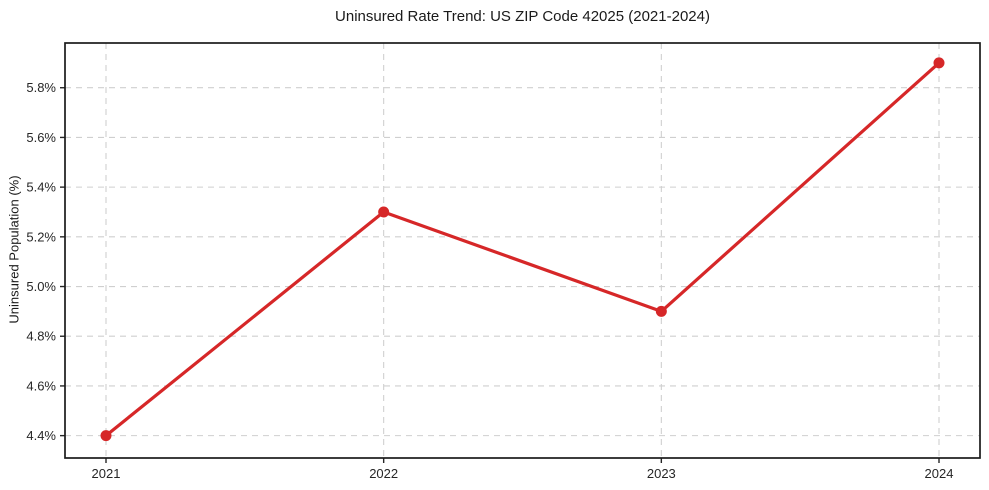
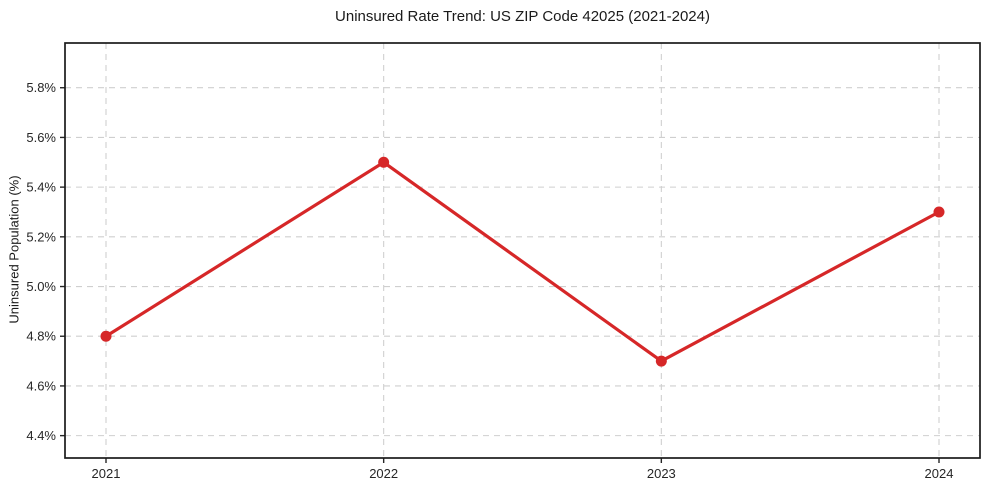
2021: 4.4% -> 4.8%
2022: 5.3% -> 5.5%
2023: 4.9% -> 4.7%
2024: 5.9% -> 5.3%
